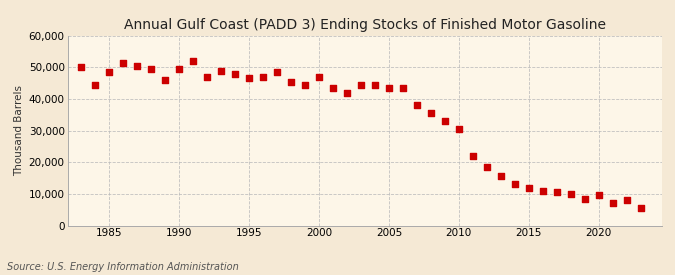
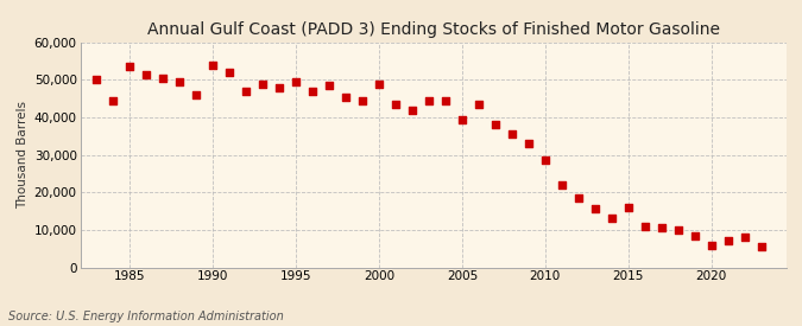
1985: 48,500 -> 53,500
1990: 49,500 -> 54,000
1995: 46,500 -> 49,500
2000: 47,000 -> 49,000
2005: 43,500 -> 39,500
2010: 30,500 -> 28,500
2015: 12,000 -> 16,000
2020: 9,500 -> 6,000
